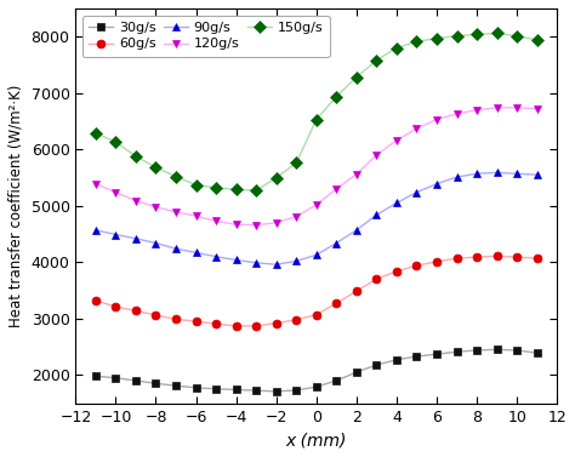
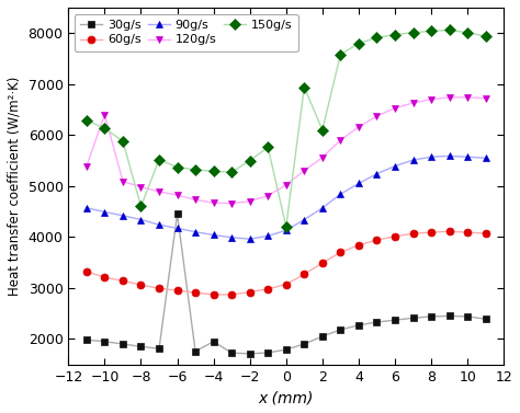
120g/s/−10: 5240 -> 6400
150g/s/−8: 5680 -> 4600
30g/s/−6: 1780 -> 4450
30g/s/−4: 1740 -> 1950
150g/s/0: 6530 -> 4200
150g/s/2: 7280 -> 6100
